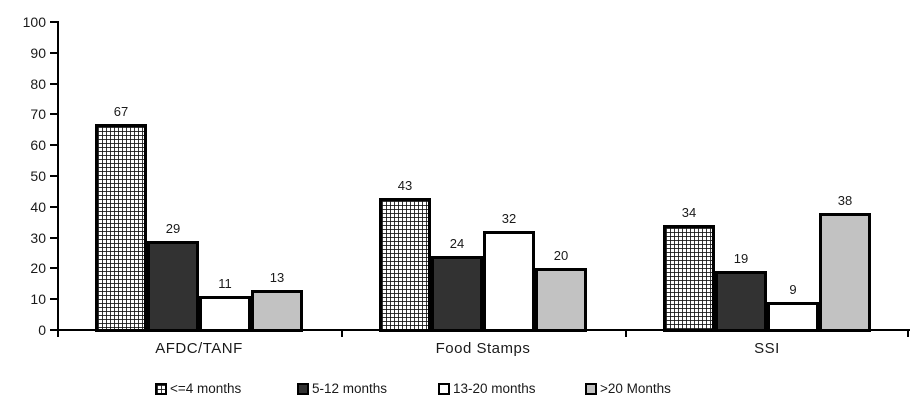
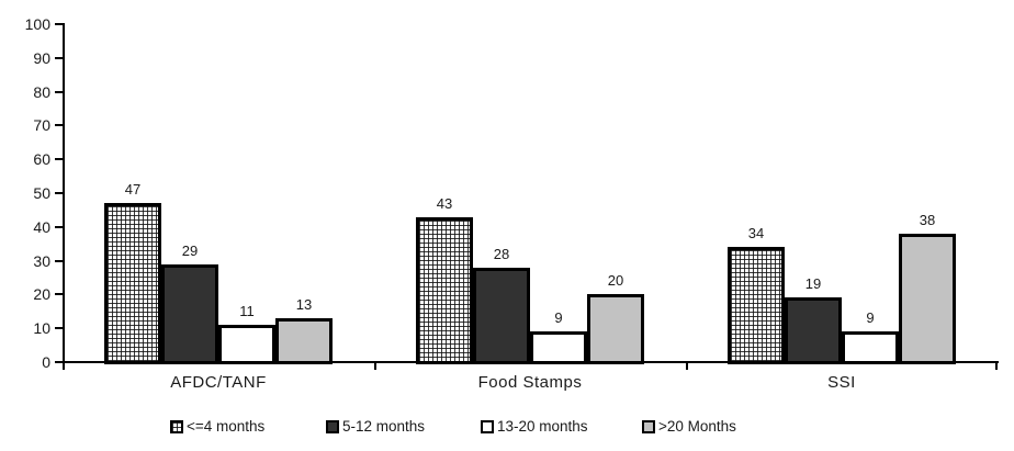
<=4 months/AFDC/TANF: 67 -> 47
5-12 months/Food Stamps: 24 -> 28
13-20 months/Food Stamps: 32 -> 9
